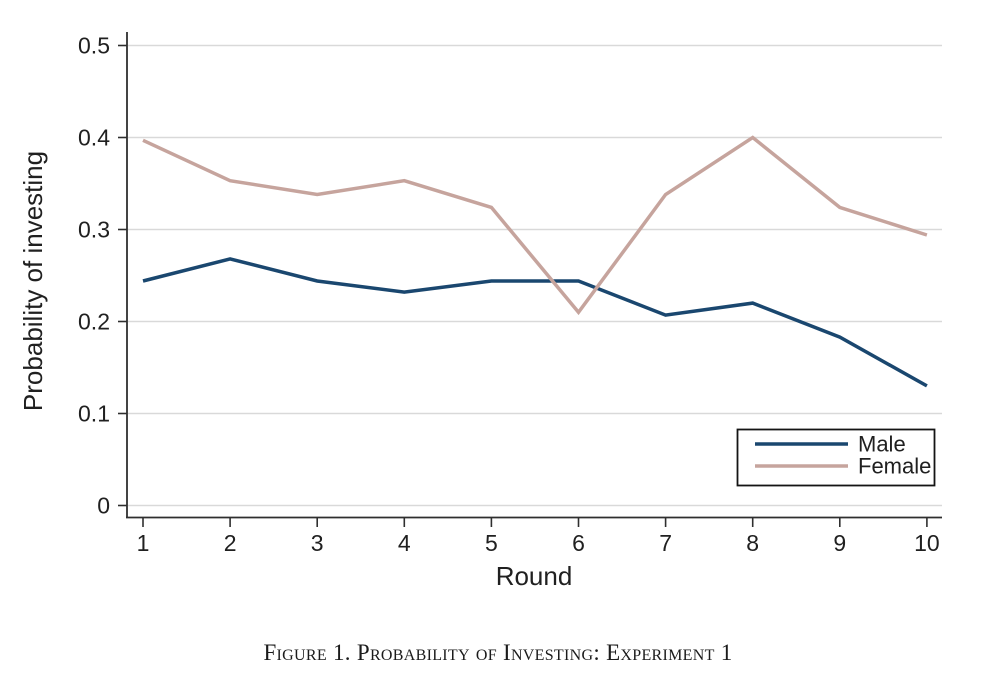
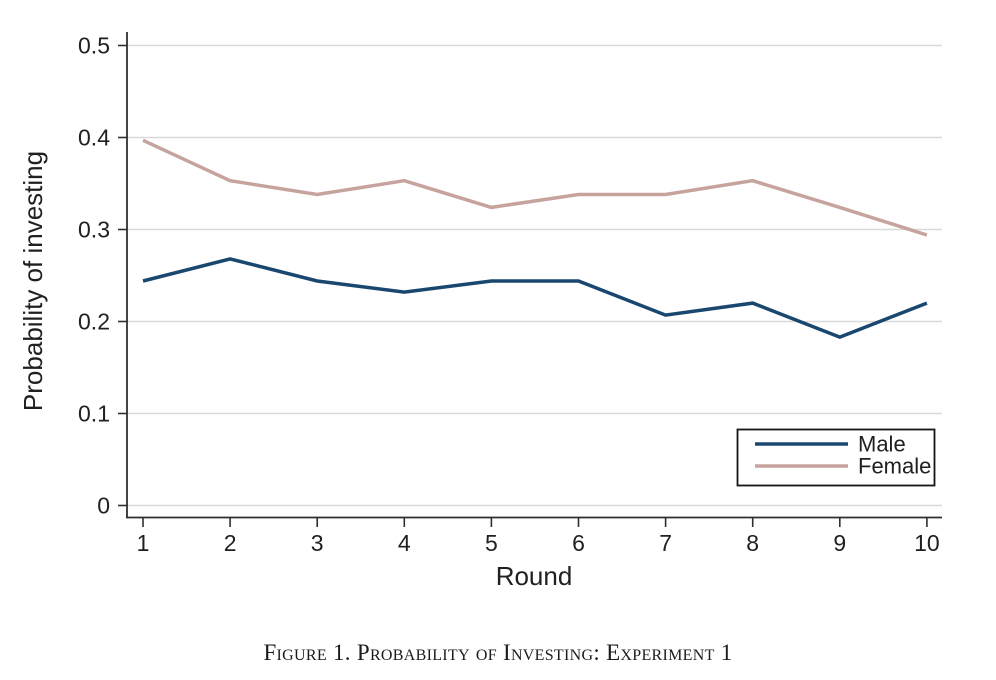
Female/6: 0.21 -> 0.34
Female/8: 0.40 -> 0.35
Male/10: 0.13 -> 0.22
